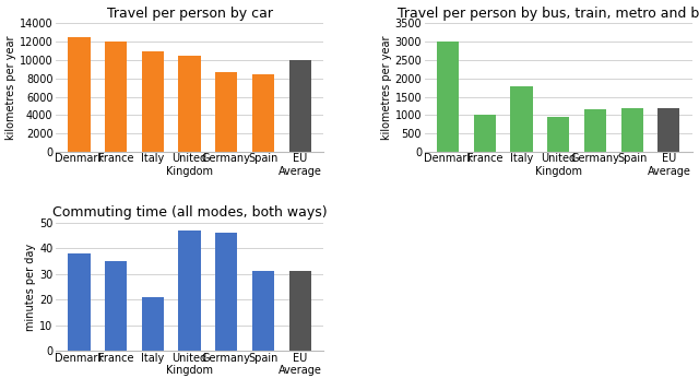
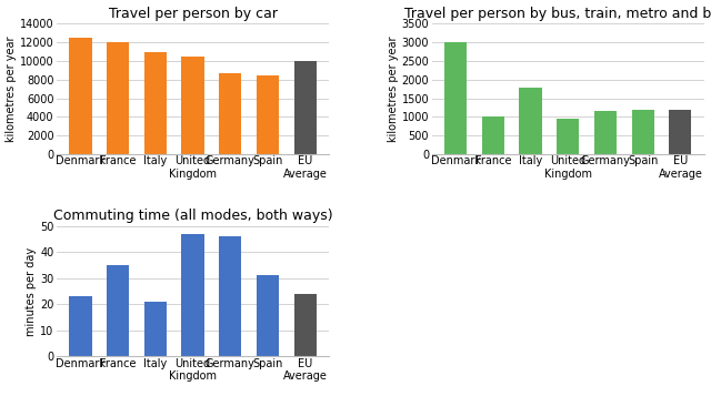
Commuting time (all modes, both ways)/Denmark: 38 -> 23
Commuting time (all modes, both ways)/EU Average: 31 -> 24
